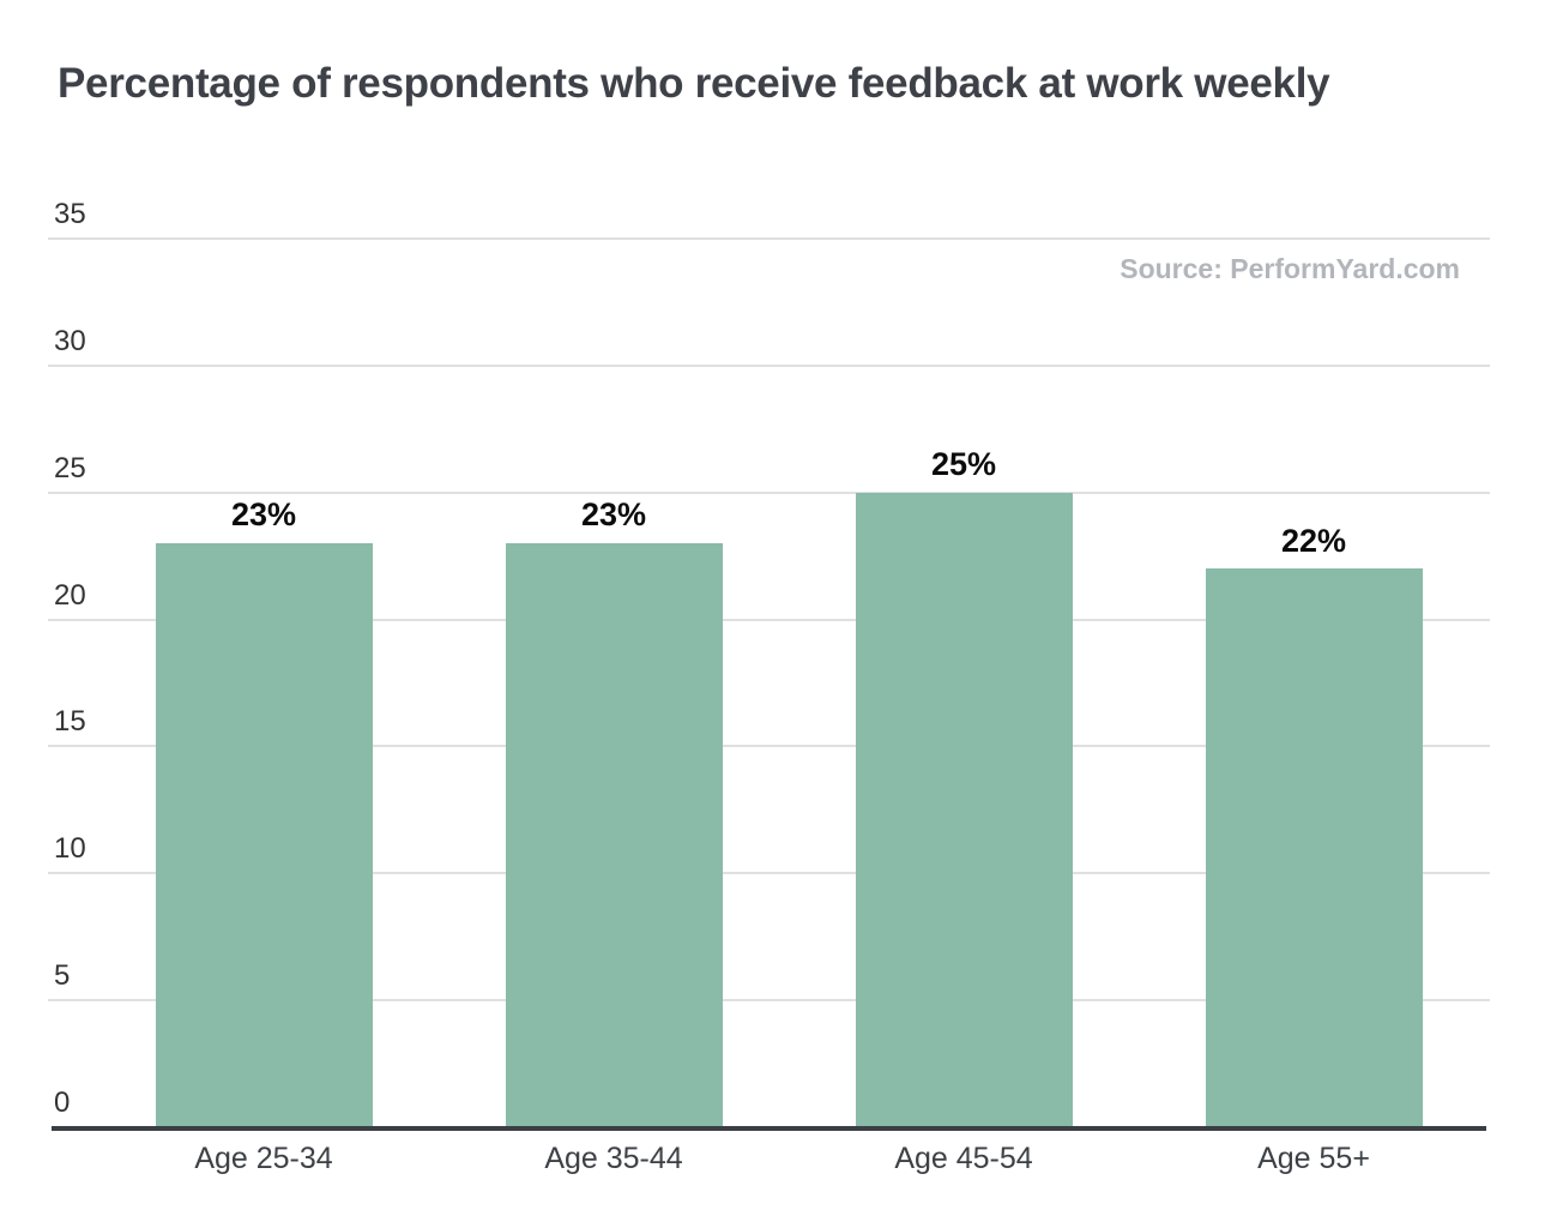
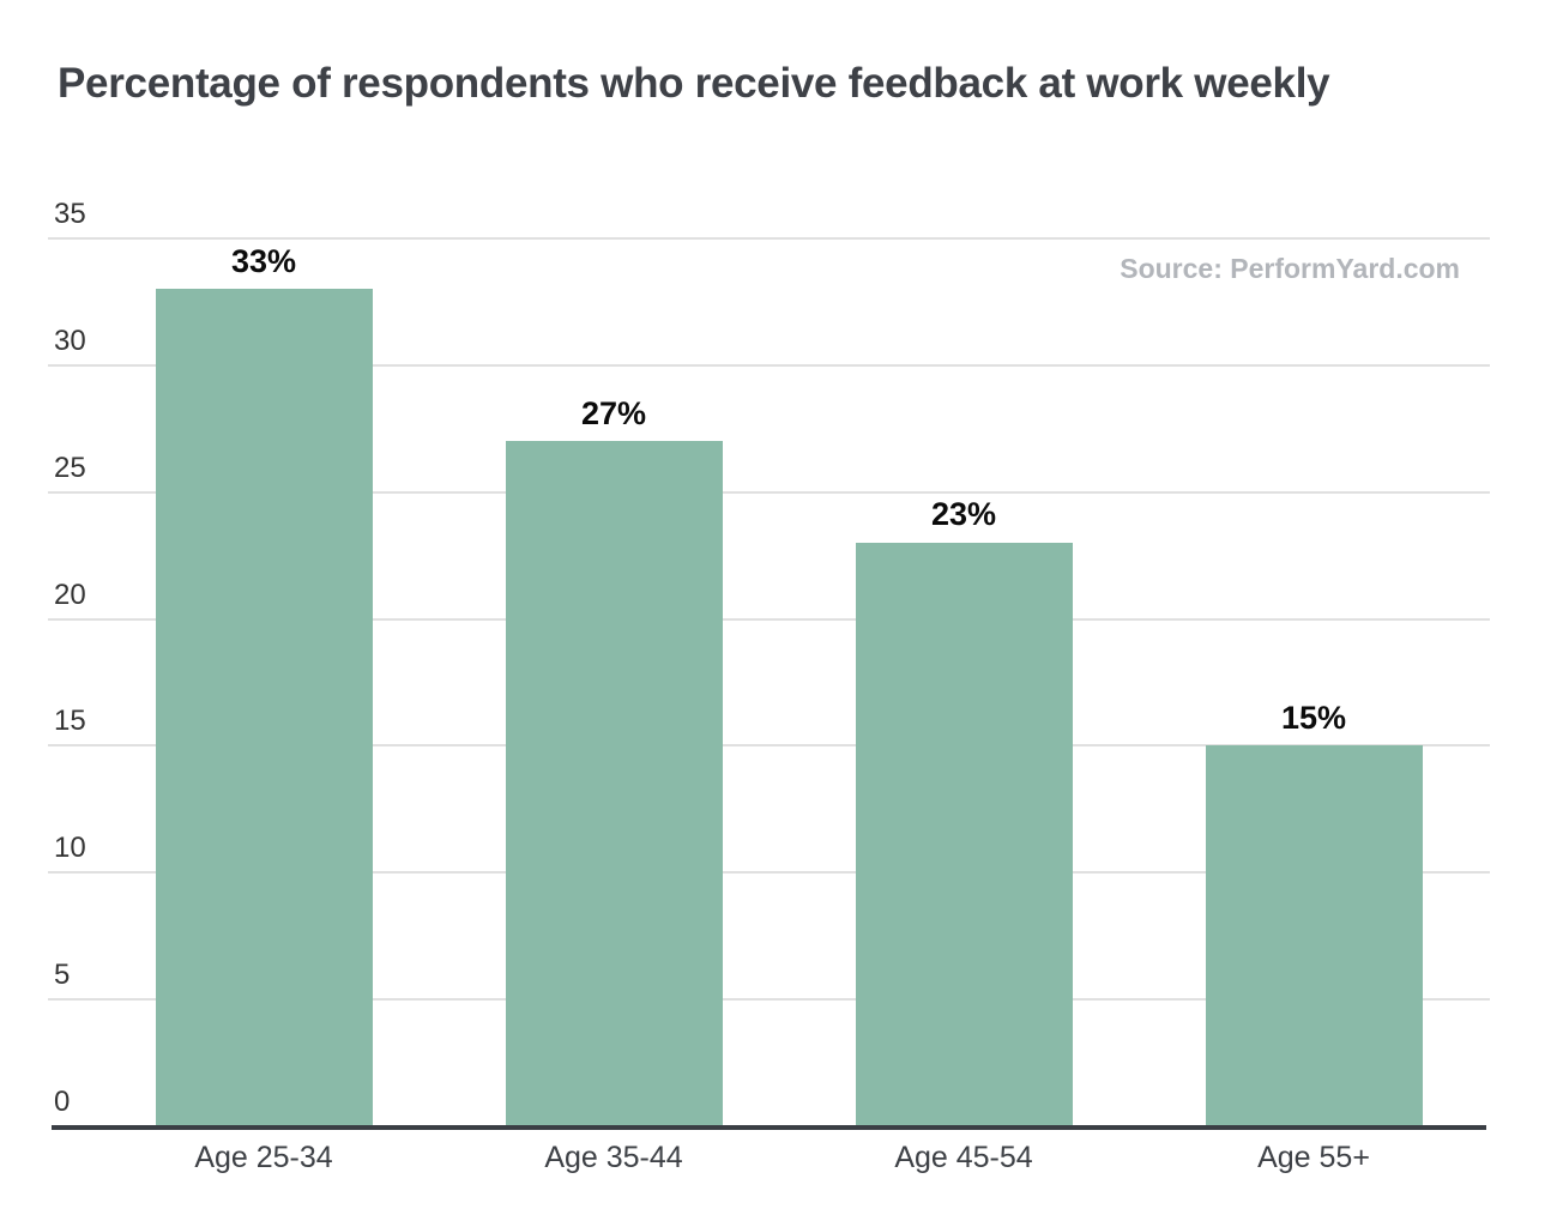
Age 25-34: 23% -> 33%
Age 35-44: 23% -> 27%
Age 45-54: 25% -> 23%
Age 55+: 22% -> 15%
